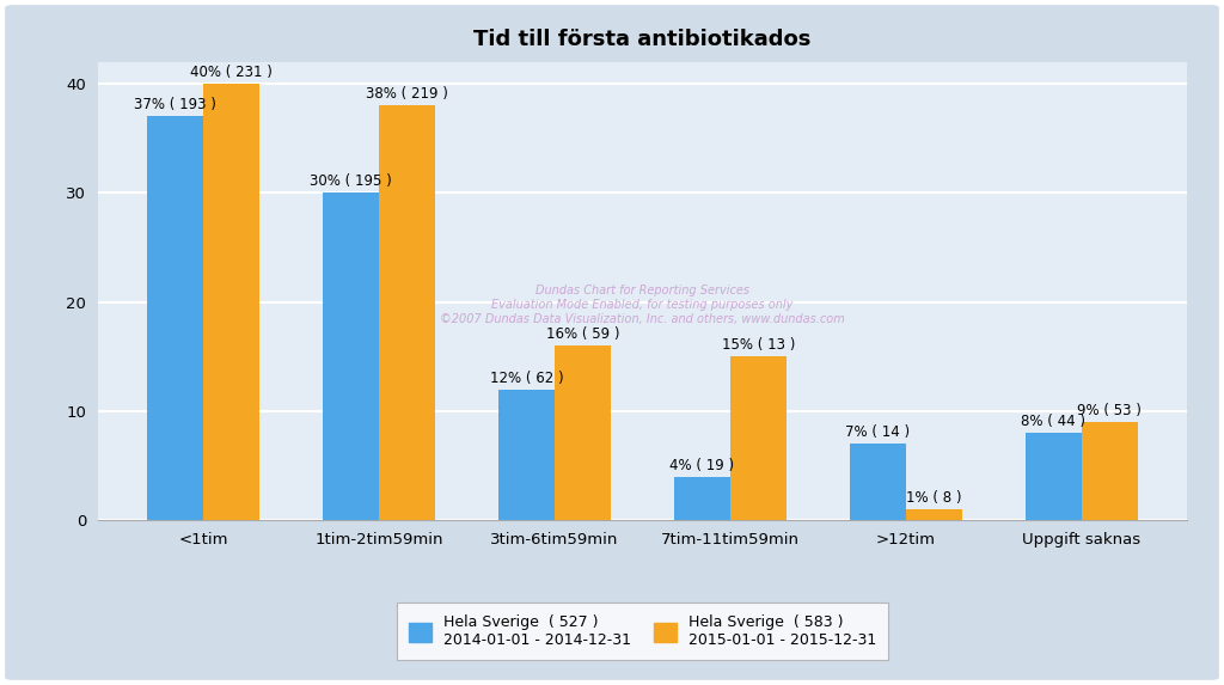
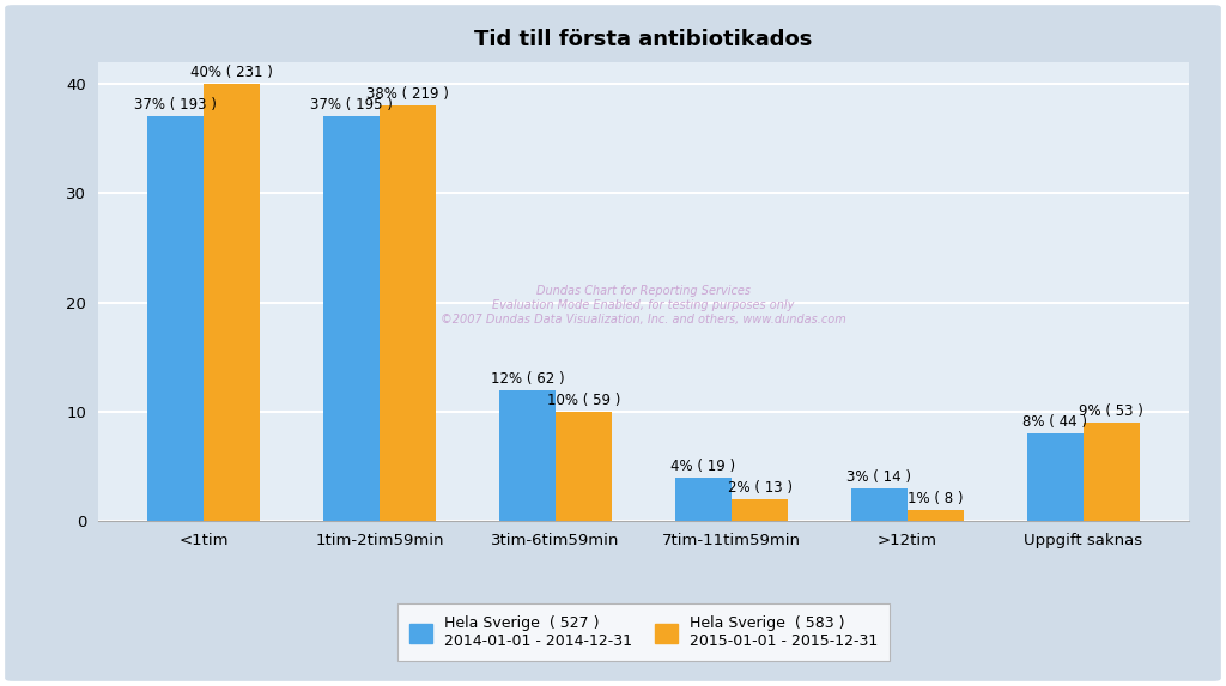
Hela Sverige ( 527 ) 2014-01-01 - 2014-12-31/1tim-2tim59min: 30% -> 37%
Hela Sverige ( 583 ) 2015-01-01 - 2015-12-31/3tim-6tim59min: 16% -> 10%
Hela Sverige ( 583 ) 2015-01-01 - 2015-12-31/7tim-11tim59min: 15% -> 2%
Hela Sverige ( 527 ) 2014-01-01 - 2014-12-31/>12tim: 7% -> 3%
